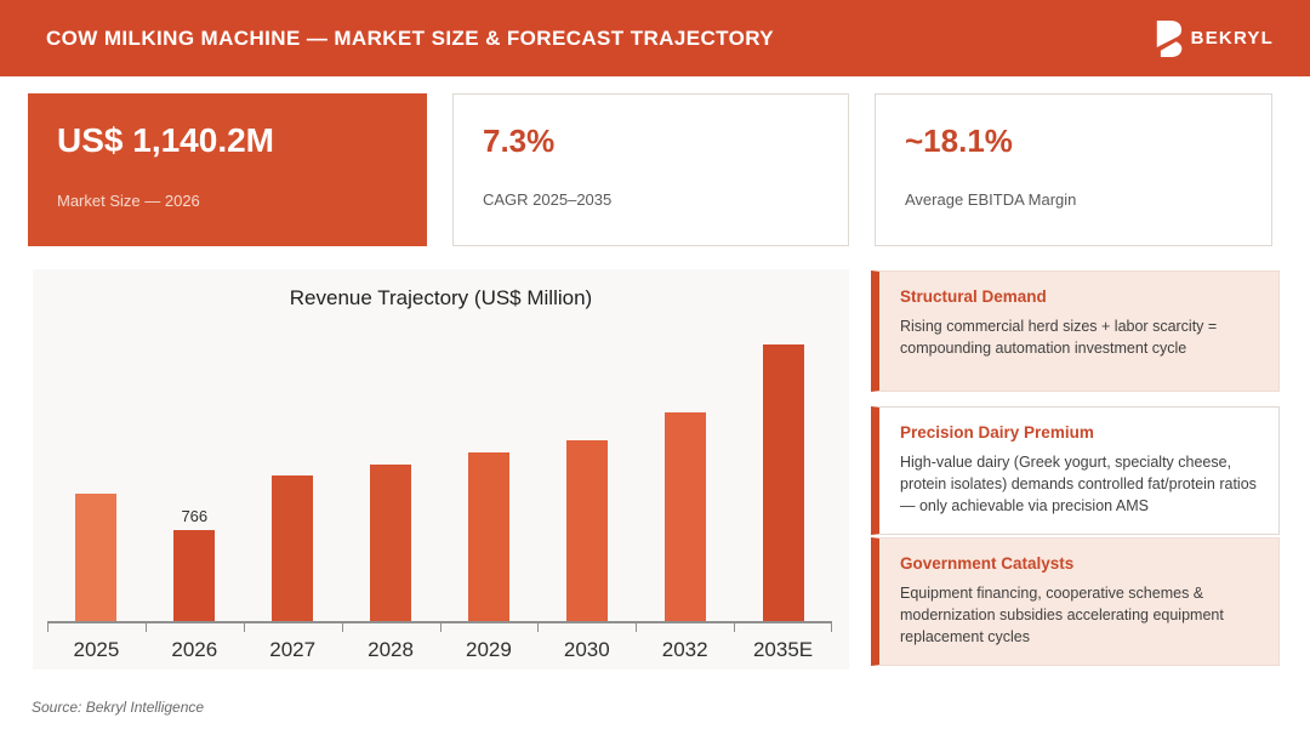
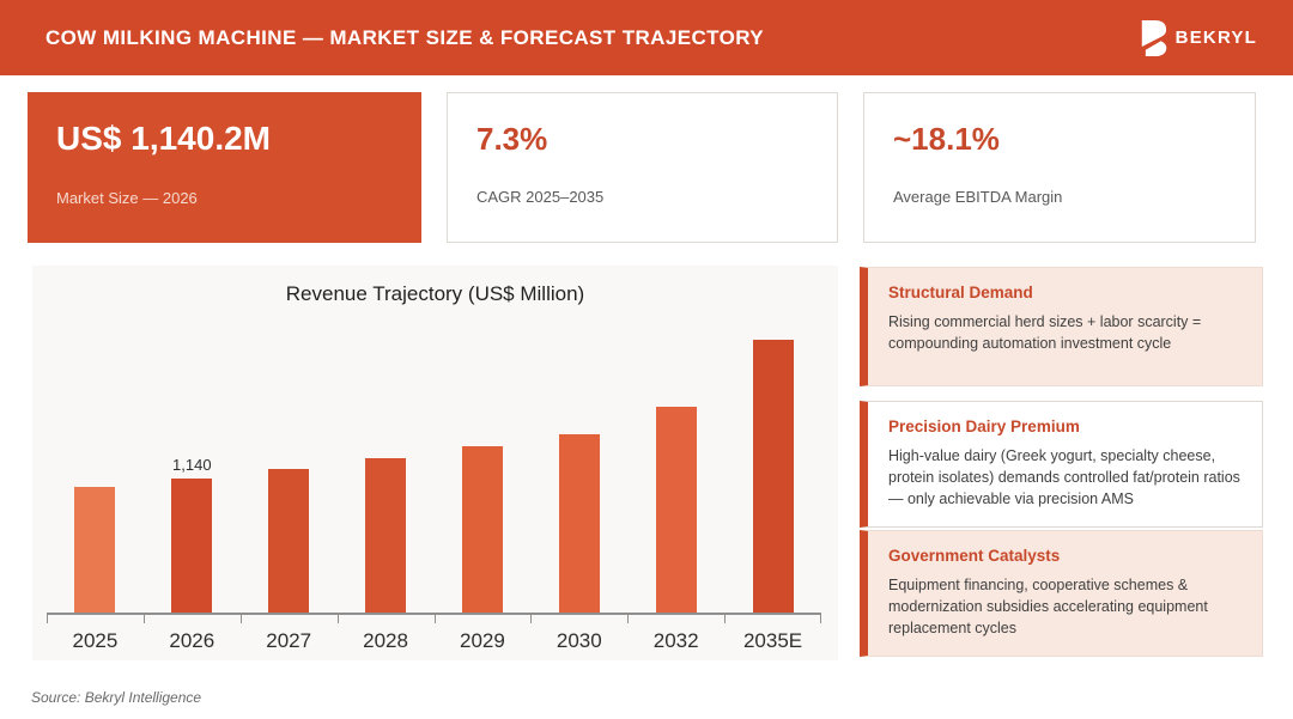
2026: 766 -> 1,140
